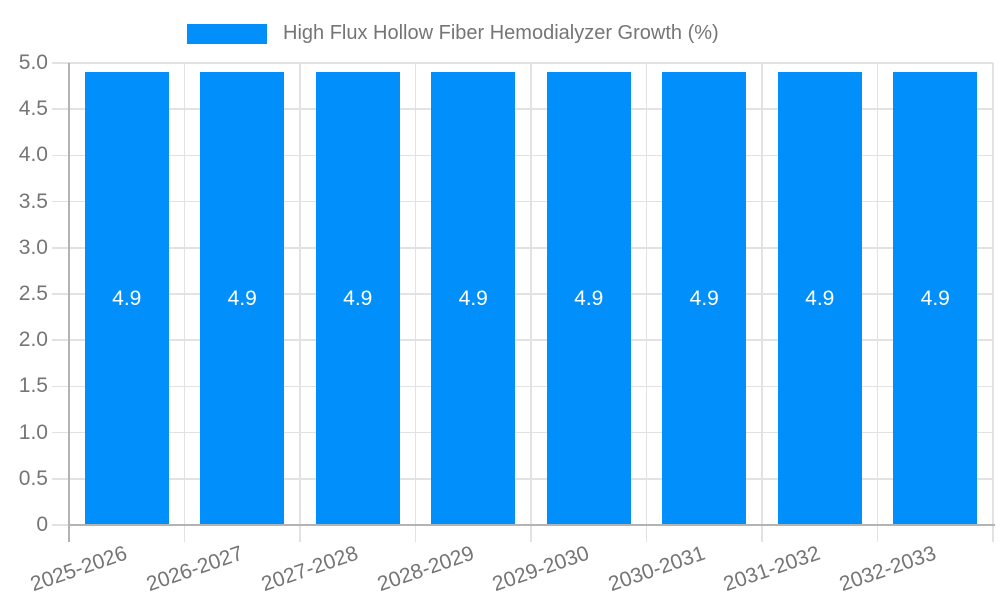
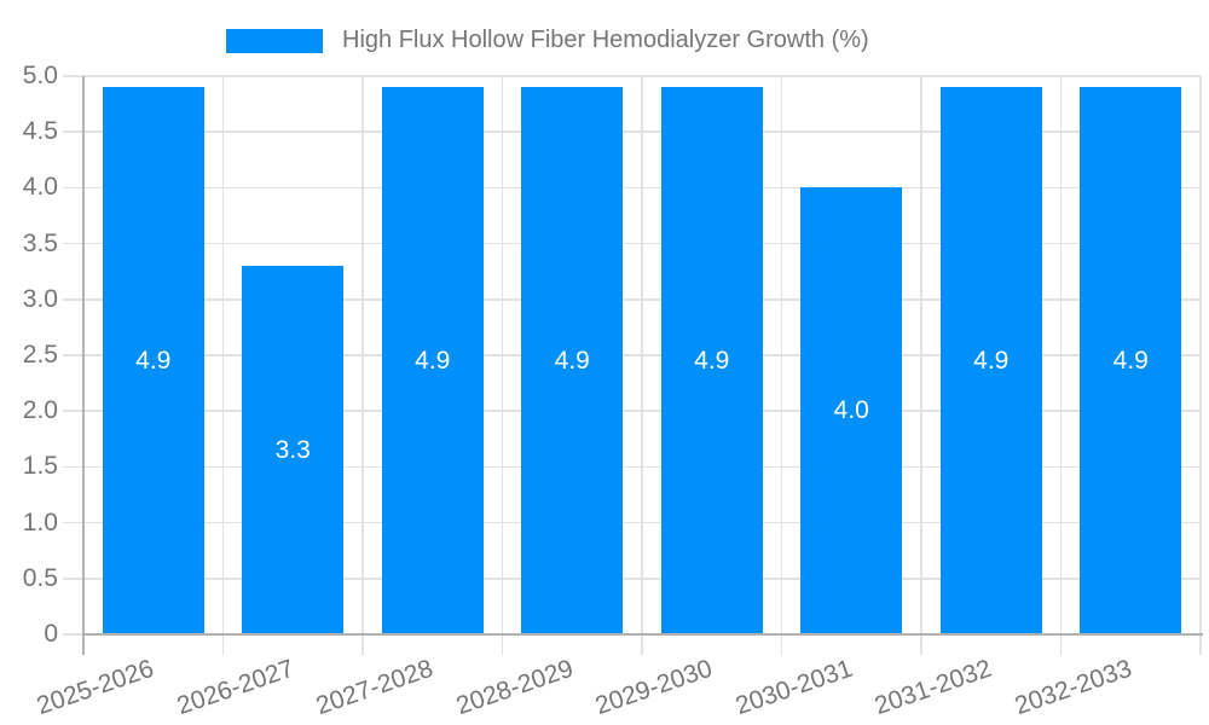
2026-2027: 4.9 -> 3.3
2030-2031: 4.9 -> 4.0
